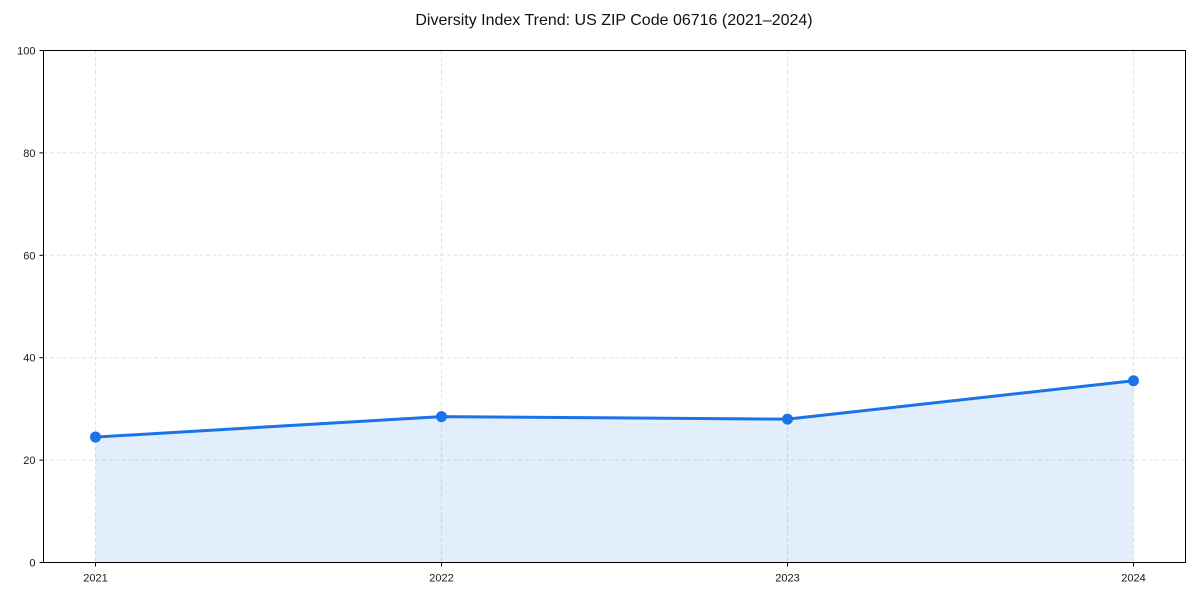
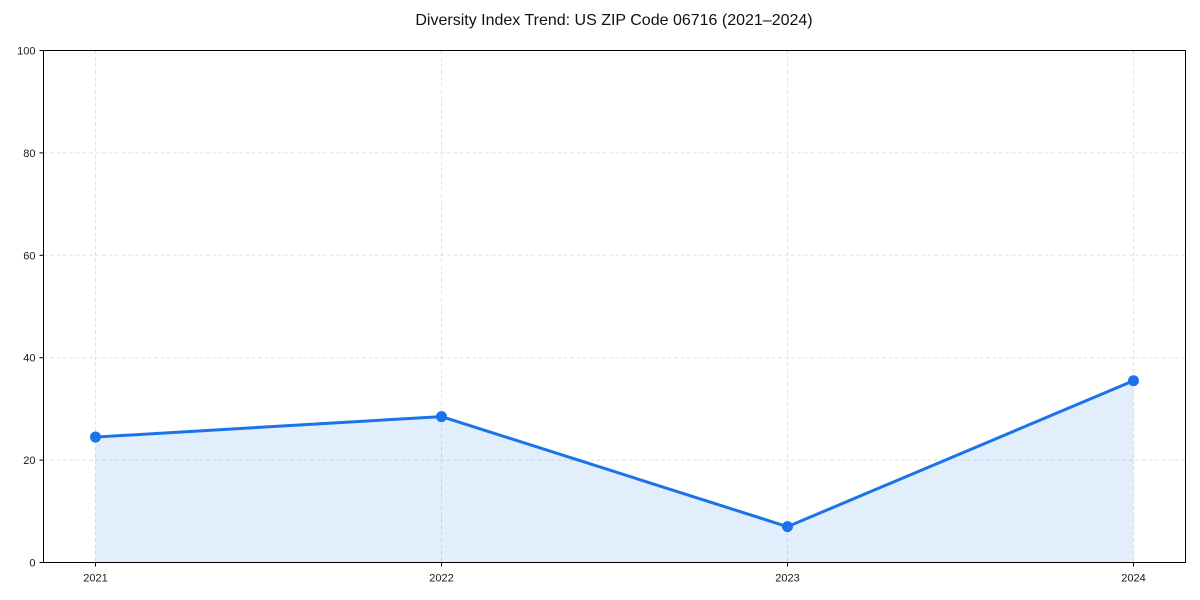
2023: 28 -> 7
